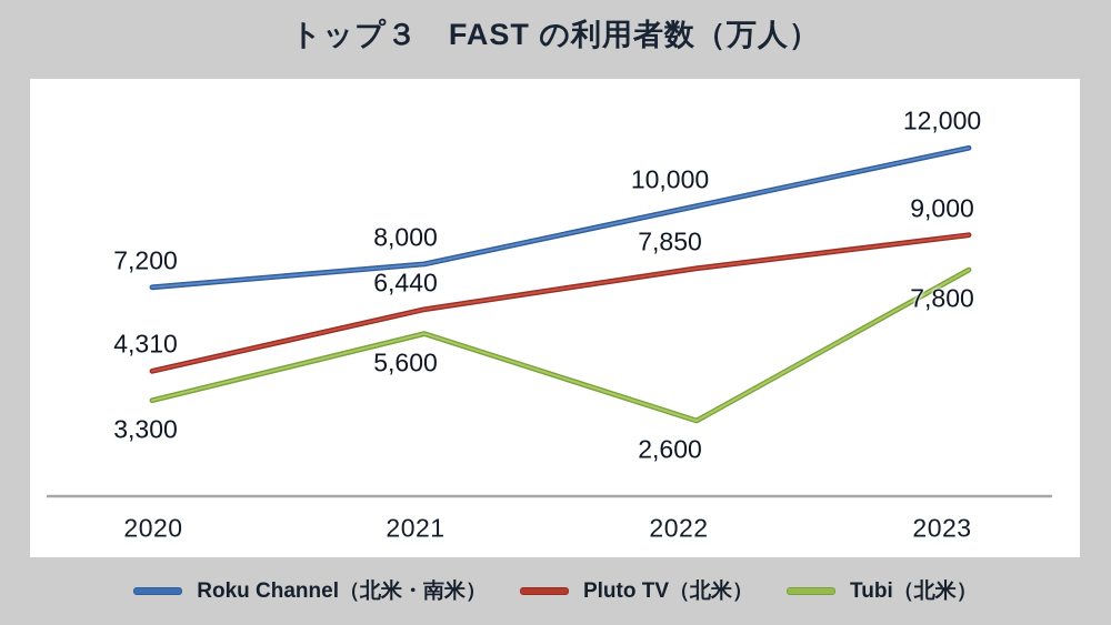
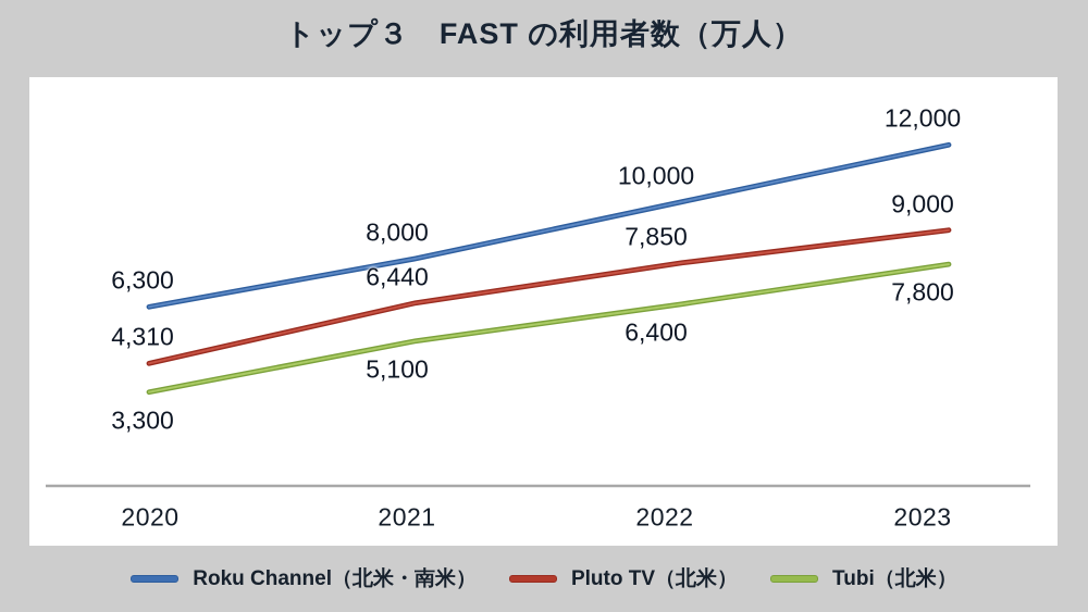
Roku Channel（北米・南米）/2020: 7,200 -> 6,300
Tubi（北米）/2021: 5,600 -> 5,100
Tubi（北米）/2022: 2,600 -> 6,400
